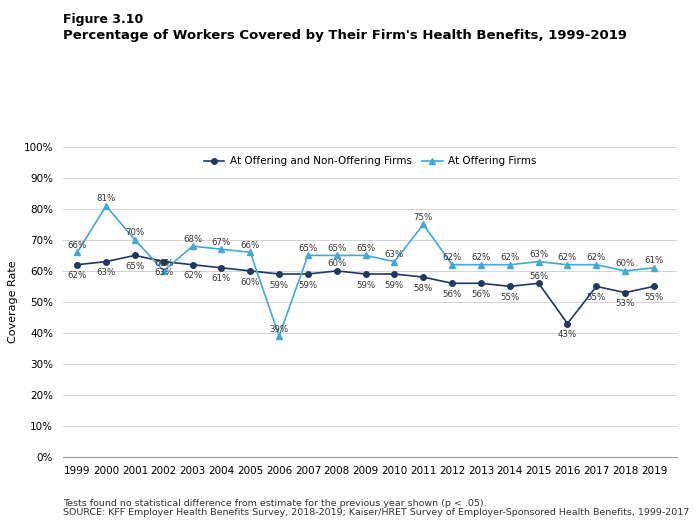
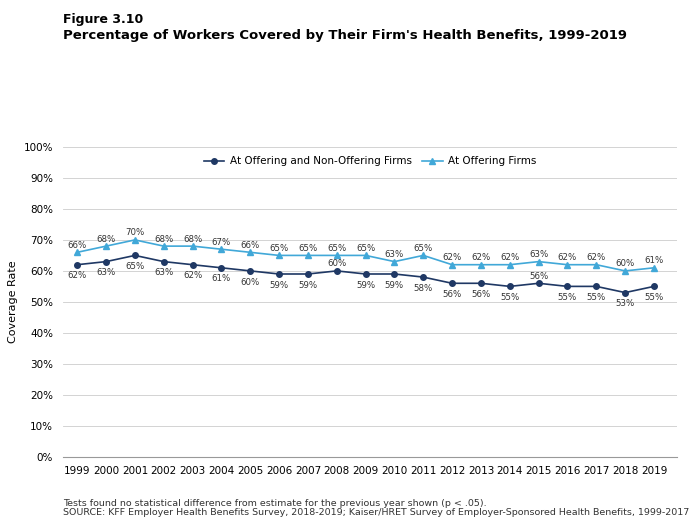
At Offering Firms/2000: 81% -> 68%
At Offering Firms/2002: 60% -> 68%
At Offering Firms/2006: 39% -> 65%
At Offering Firms/2011: 75% -> 65%
At Offering and Non-Offering Firms/2016: 43% -> 55%
